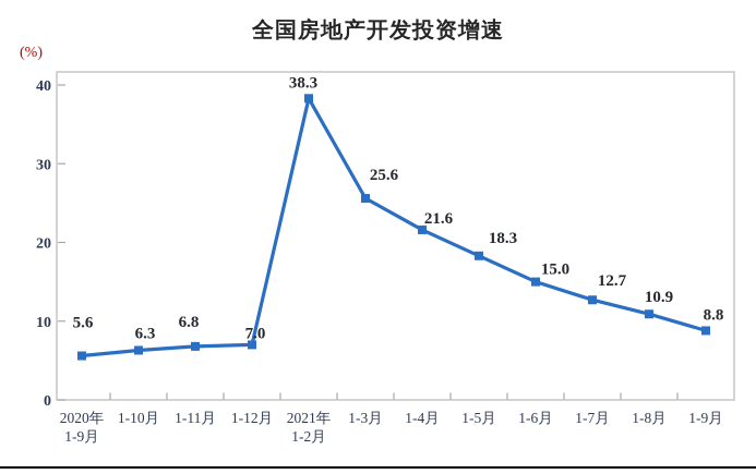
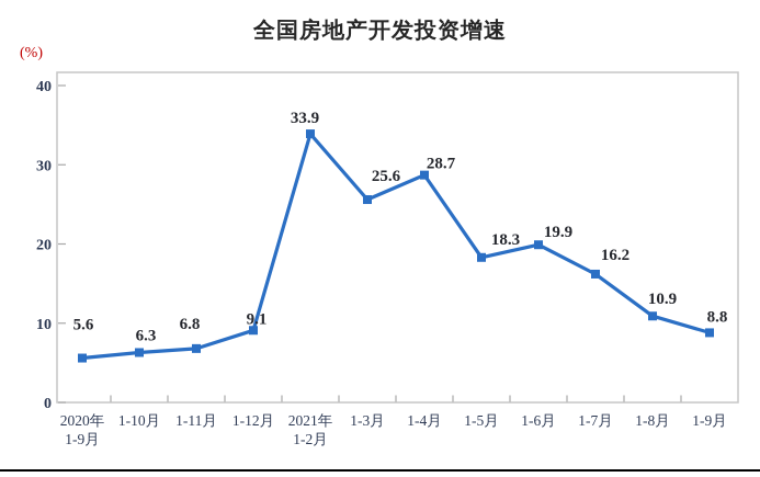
1-12月: 7.0 -> 9.1
2021年 1-2月: 38.3 -> 33.9
1-4月: 21.6 -> 28.7
1-6月: 15.0 -> 19.9
1-7月: 12.7 -> 16.2
